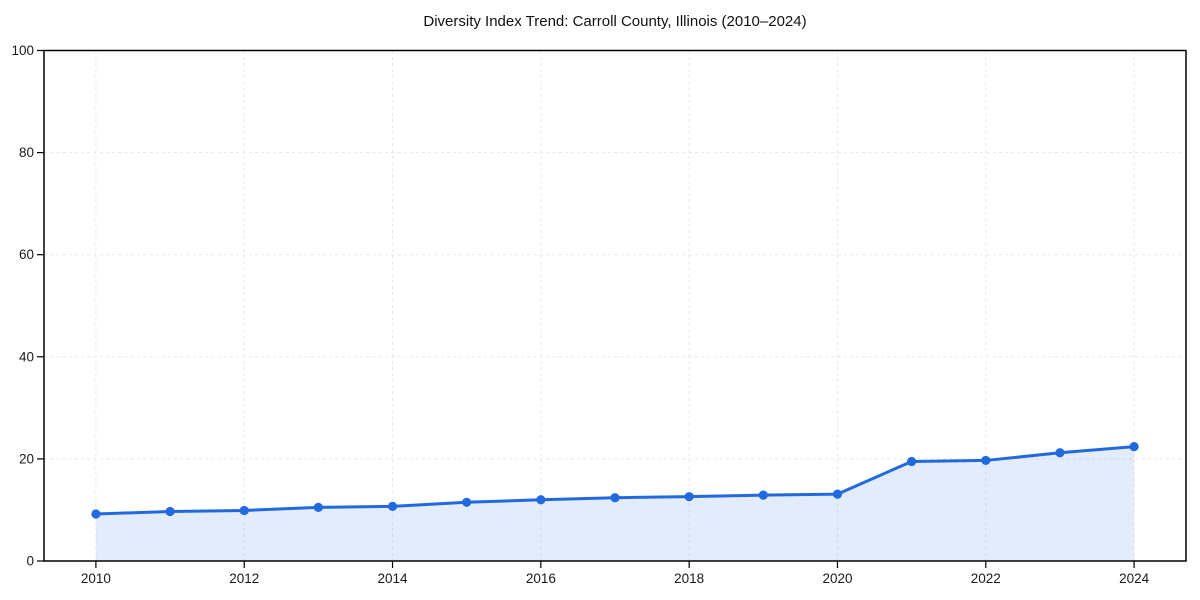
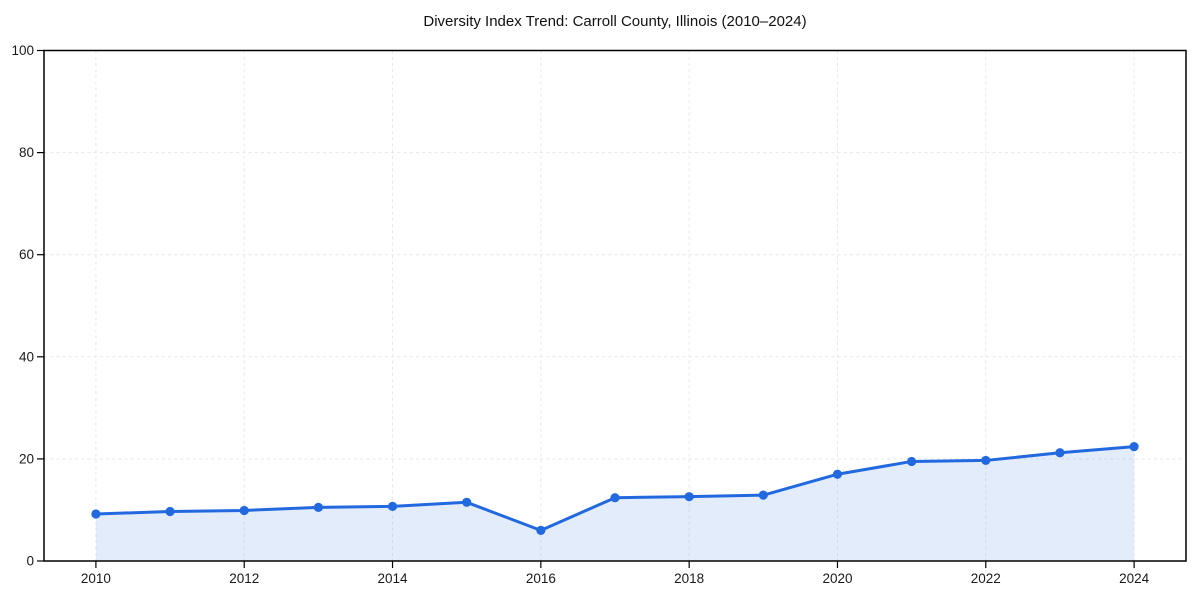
2016: 12 -> 6
2020: 13 -> 17
